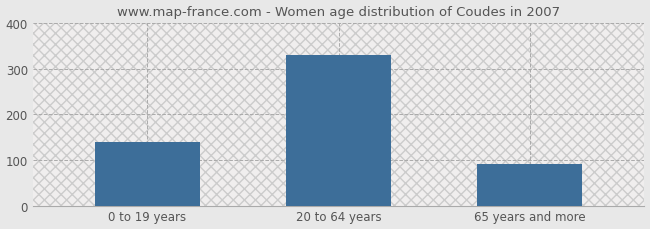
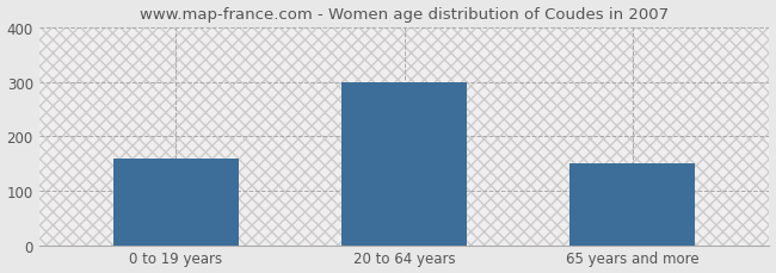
0 to 19 years: 140 -> 160
20 to 64 years: 330 -> 300
65 years and more: 90 -> 150
